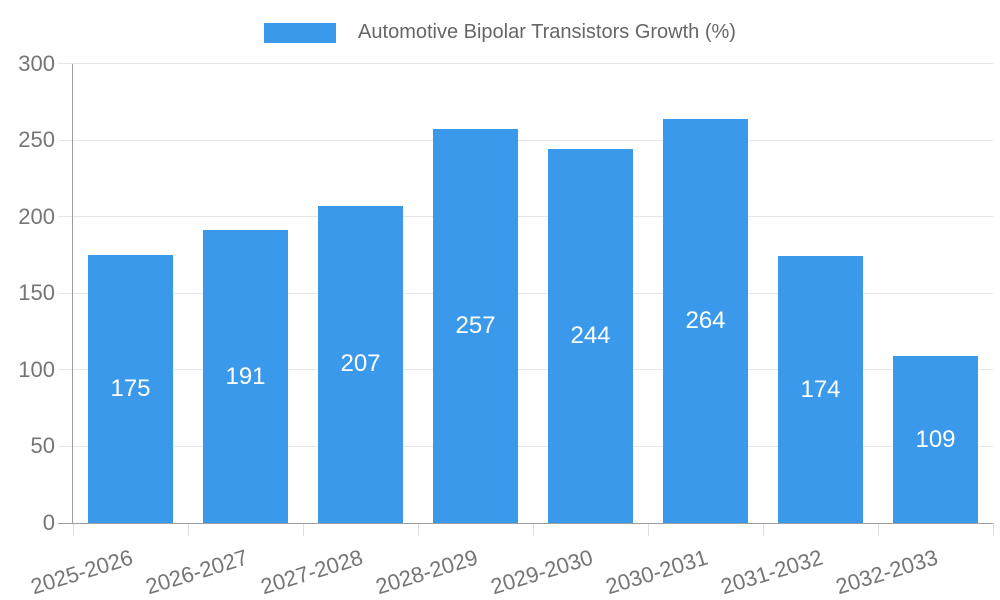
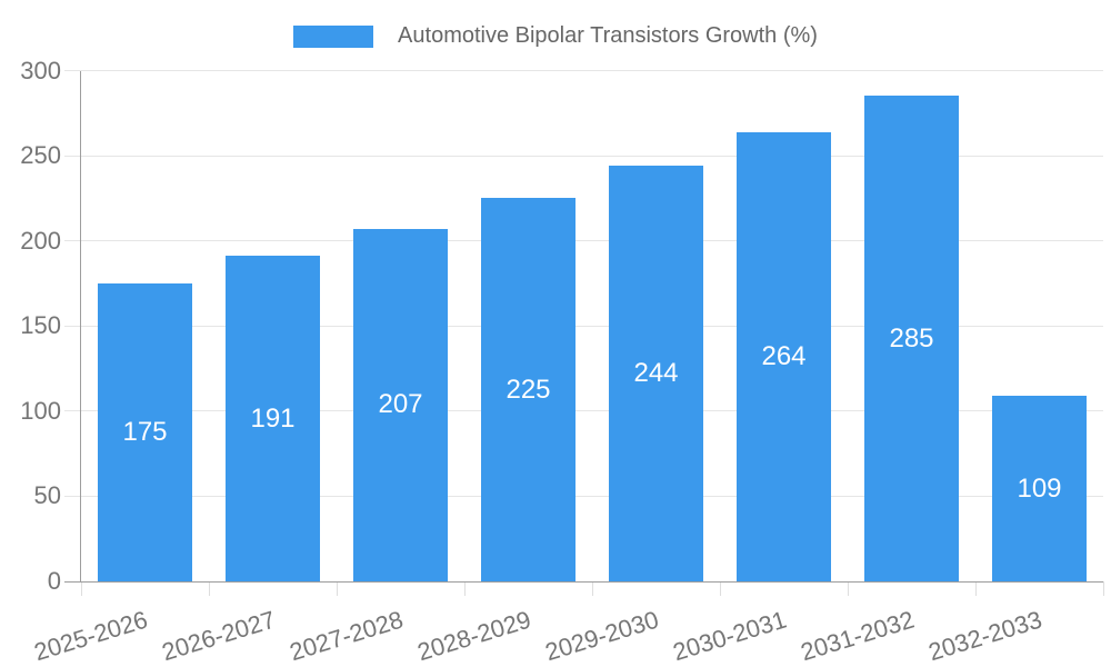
2028-2029: 257 -> 225
2031-2032: 174 -> 285
